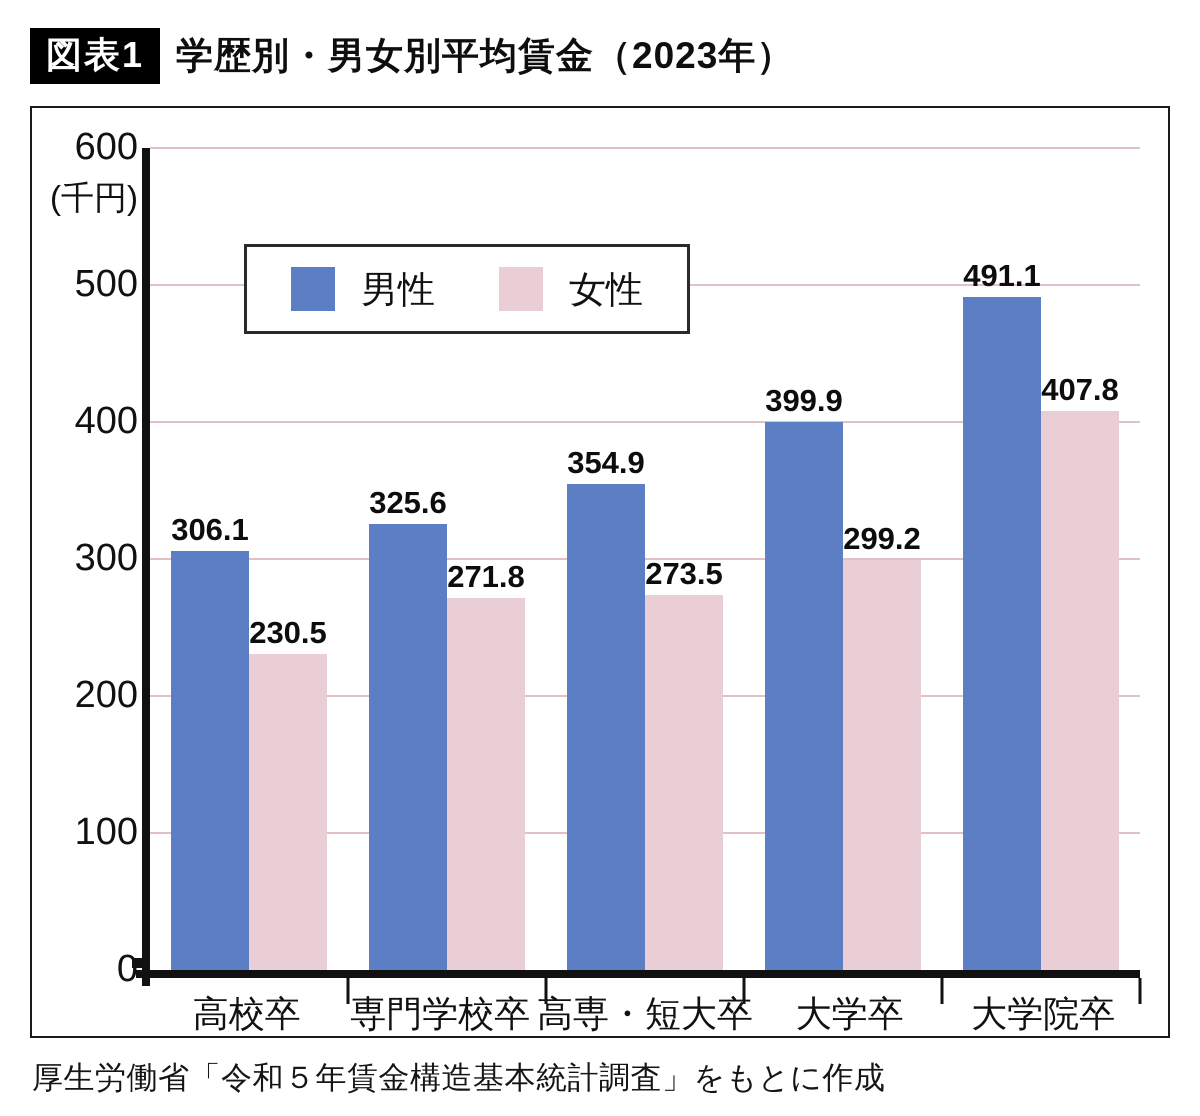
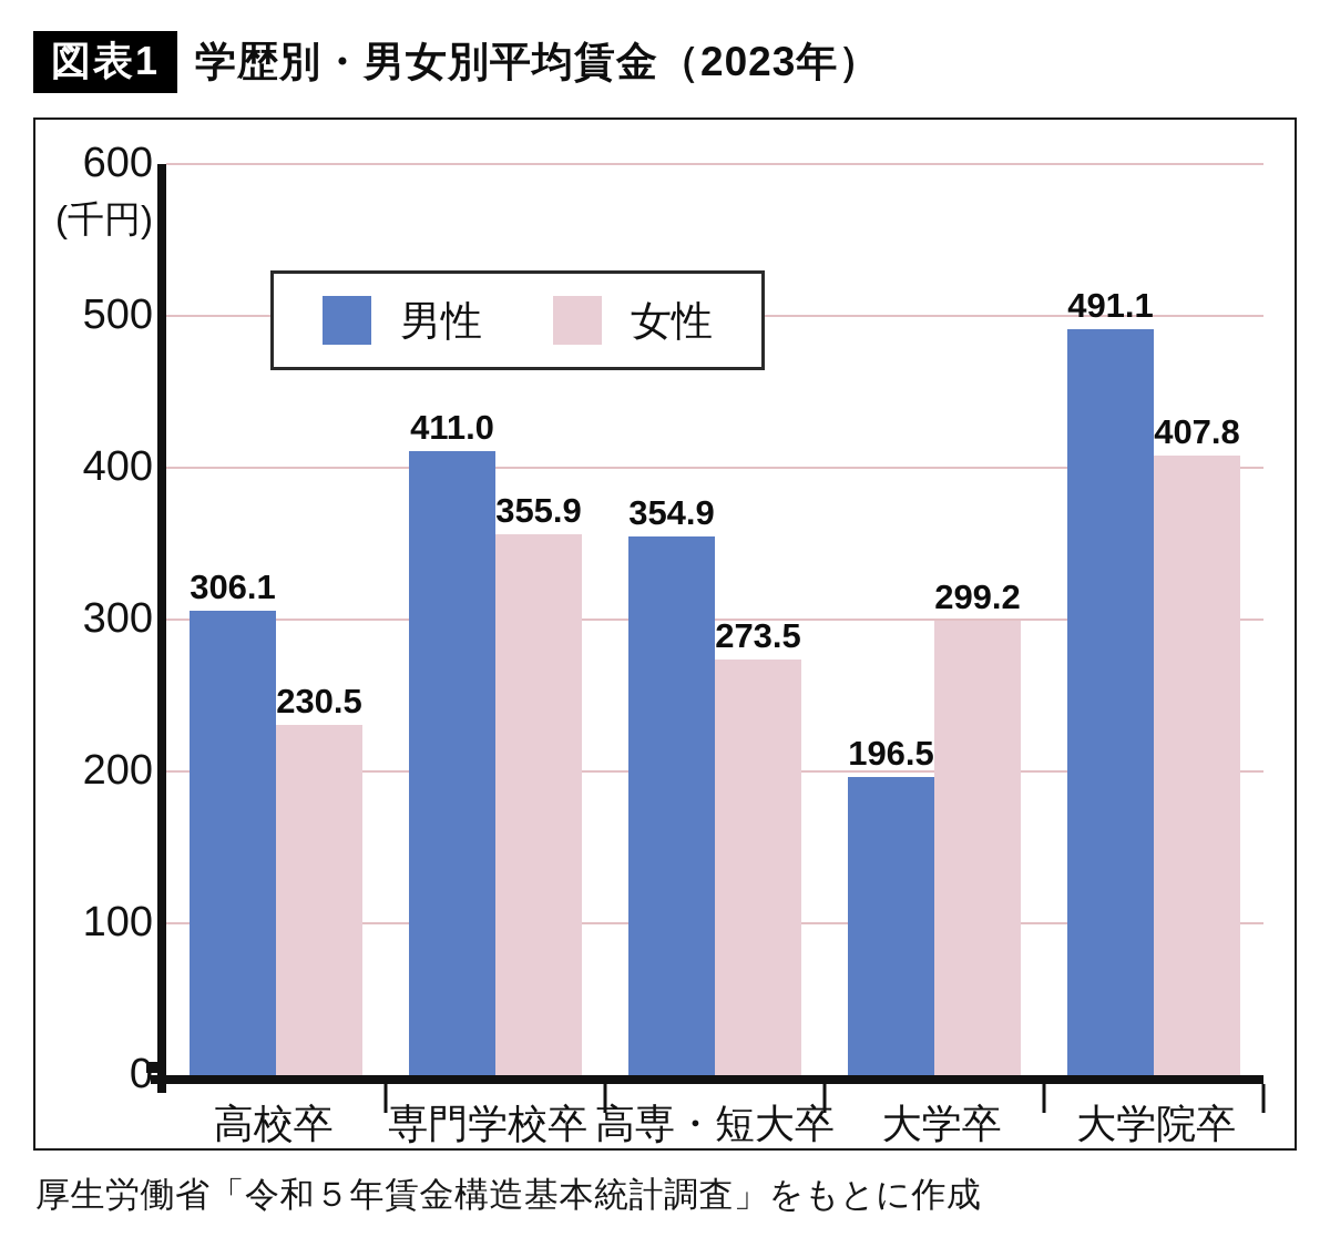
男性/専門学校卒: 325.6 -> 411.0
女性/専門学校卒: 271.8 -> 355.9
男性/大学卒: 399.9 -> 196.5
